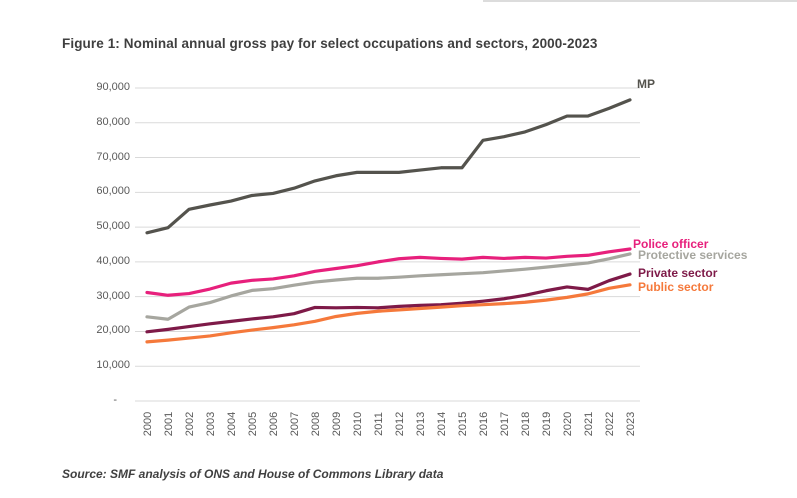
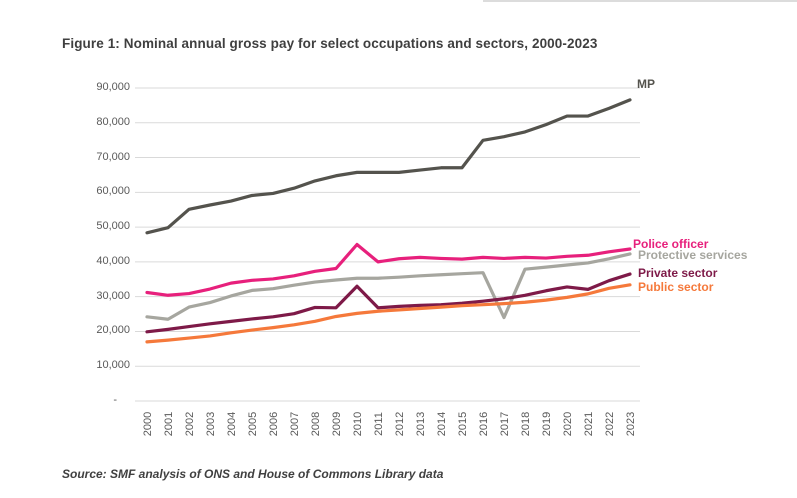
Police officer/2010: 39000 -> 45000
Private sector/2010: 27000 -> 33000
Protective services/2017: 37000 -> 24000
